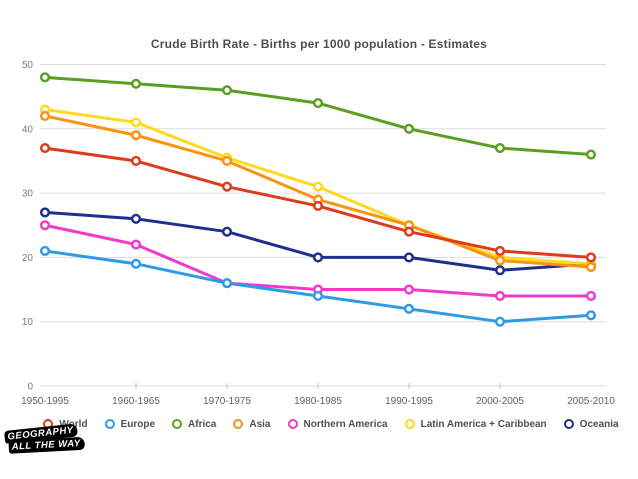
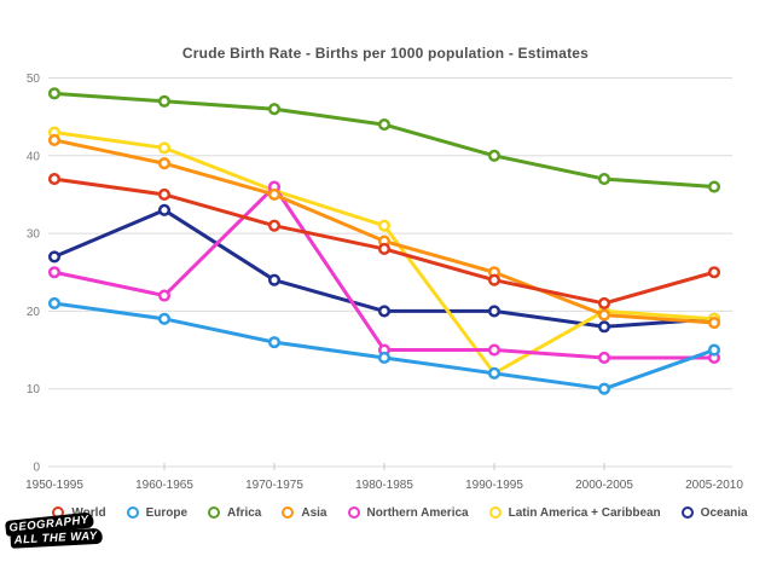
Oceania/1960-1965: 26 -> 33
Northern America/1970-1975: 16 -> 36
Latin America + Caribbean/1990-1995: 25 -> 12
World/2005-2010: 20 -> 25
Europe/2005-2010: 11 -> 15
